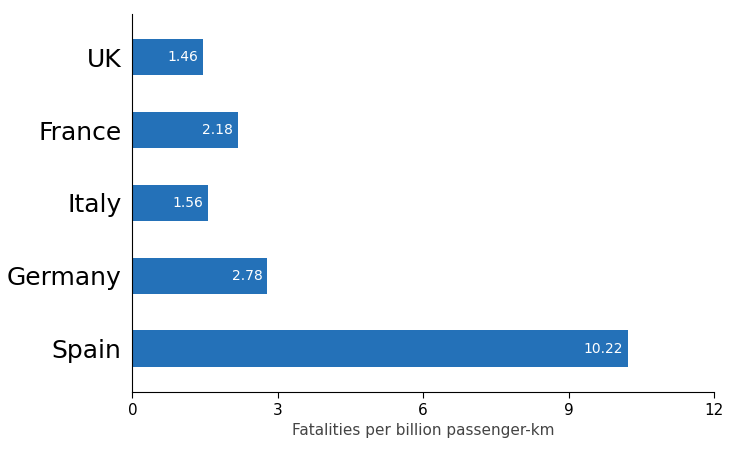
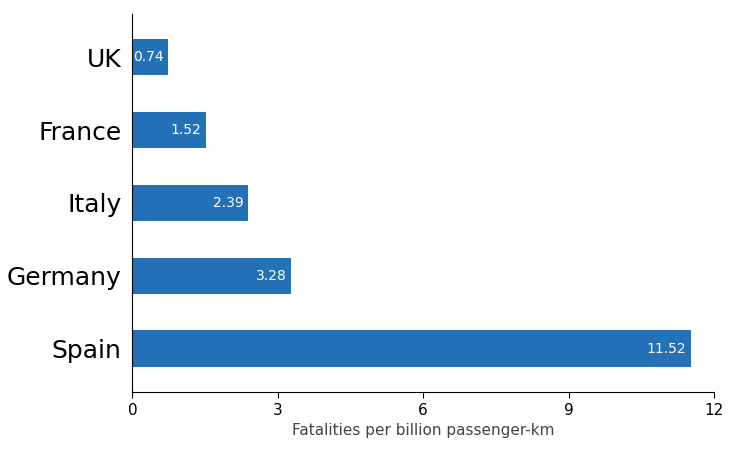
UK: 1.46 -> 0.74
France: 2.18 -> 1.52
Italy: 1.56 -> 2.39
Germany: 2.78 -> 3.28
Spain: 10.22 -> 11.52
